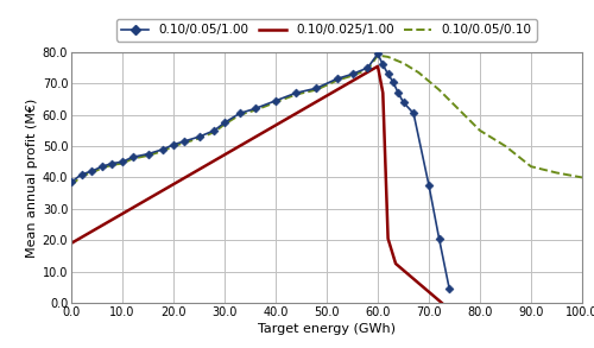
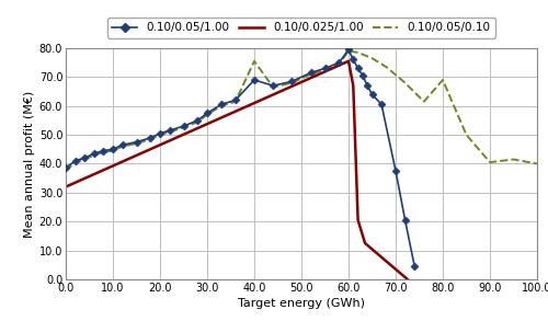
0.10/0.025/1.00/0.0: 19.0 -> 32.0
0.10/0.05/1.00/40.0: 64.5 -> 69.0
0.10/0.05/0.10/40.0: 64.0 -> 75.5
0.10/0.05/0.10/80.0: 55.0 -> 69.0
0.10/0.05/0.10/90.0: 43.5 -> 40.5
